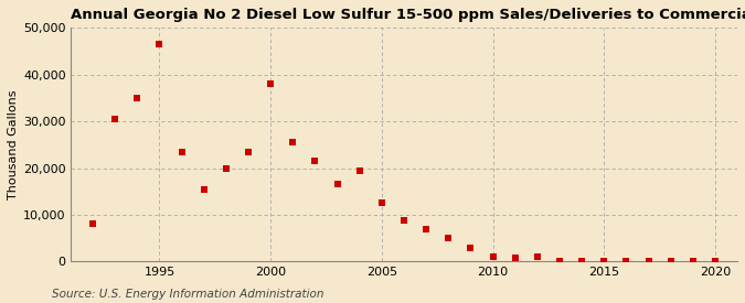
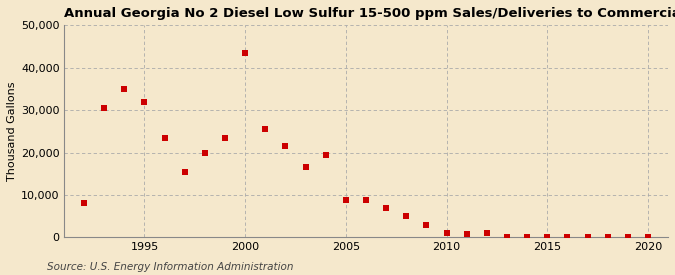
1995: 46,500 -> 32,000
2000: 38,000 -> 43,500
2005: 12,500 -> 8,700
